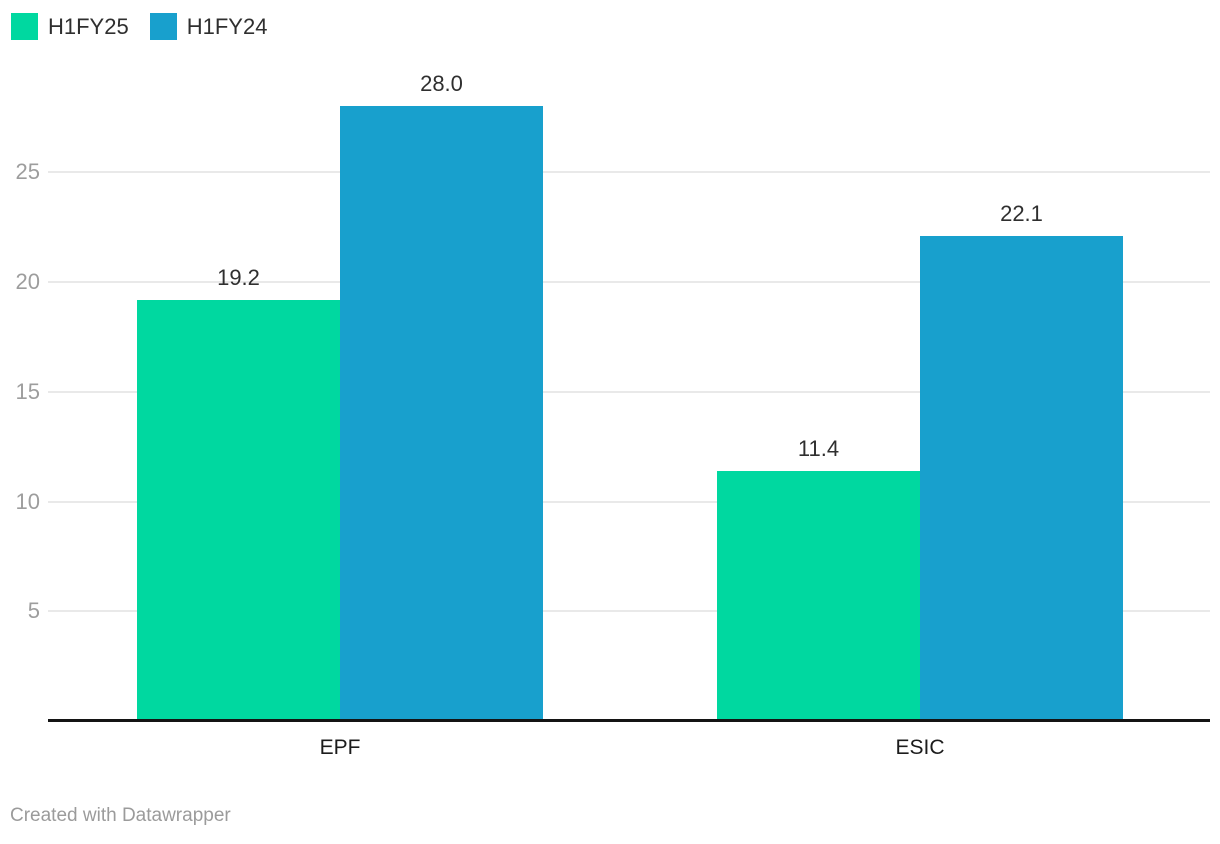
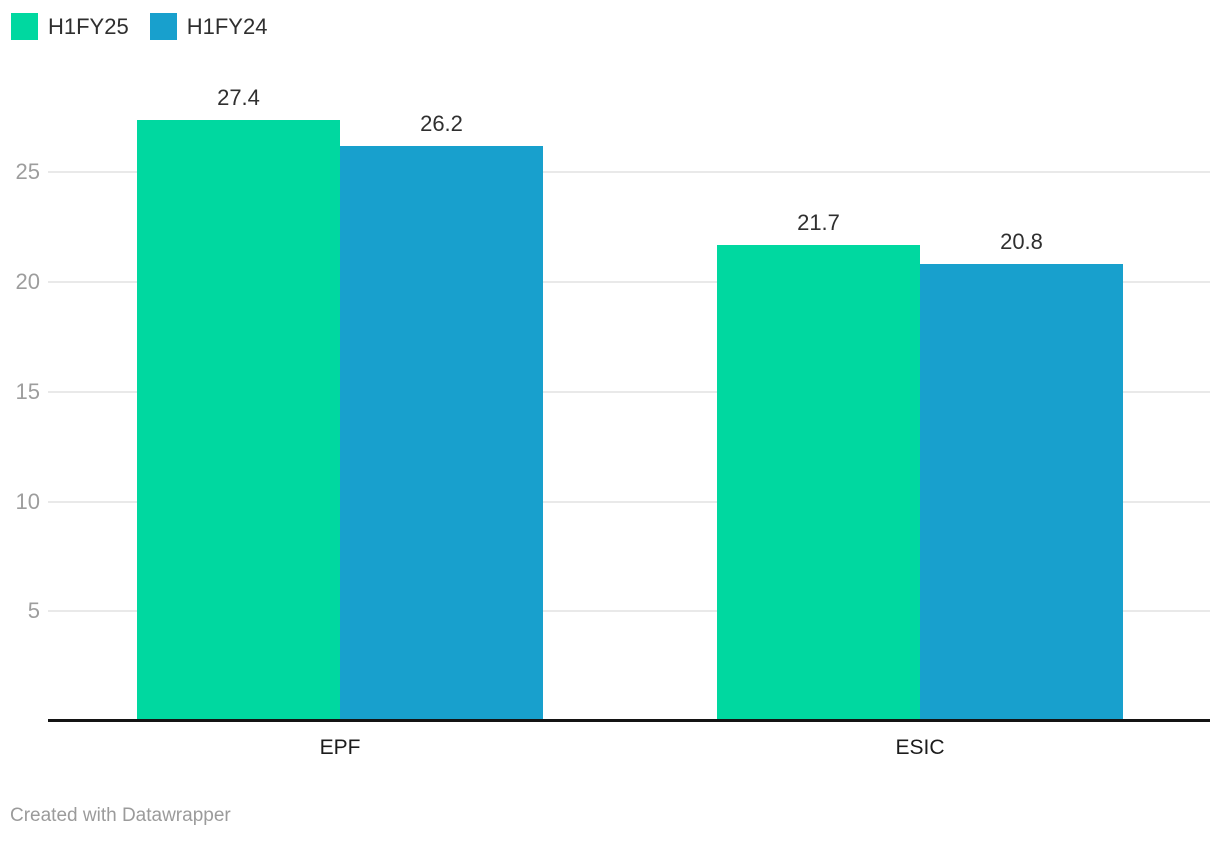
H1FY25/EPF: 19.2 -> 27.4
H1FY24/EPF: 28.0 -> 26.2
H1FY25/ESIC: 11.4 -> 21.7
H1FY24/ESIC: 22.1 -> 20.8
